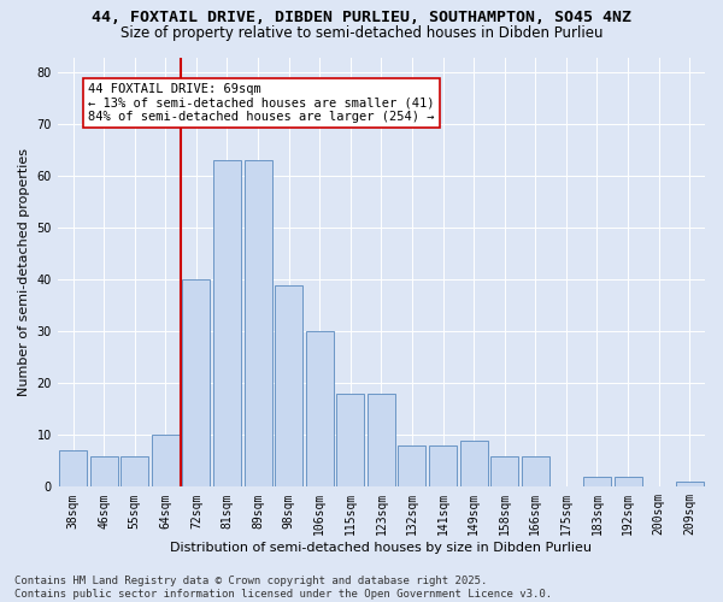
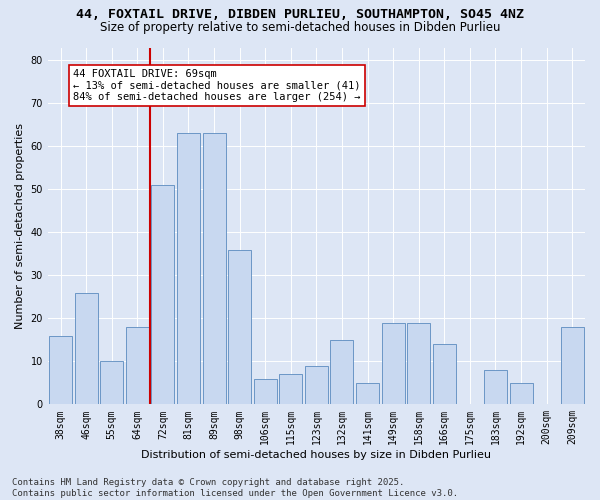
38sqm: 7 -> 16
46sqm: 6 -> 26
55sqm: 6 -> 10
64sqm: 10 -> 18
72sqm: 40 -> 51
98sqm: 39 -> 36
106sqm: 30 -> 6
115sqm: 18 -> 7
123sqm: 18 -> 9
132sqm: 8 -> 15
141sqm: 8 -> 5
149sqm: 9 -> 19
158sqm: 6 -> 19
166sqm: 6 -> 14
183sqm: 2 -> 8
192sqm: 2 -> 5
209sqm: 1 -> 18
